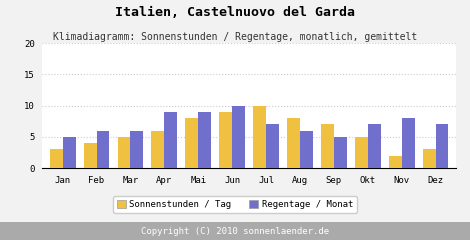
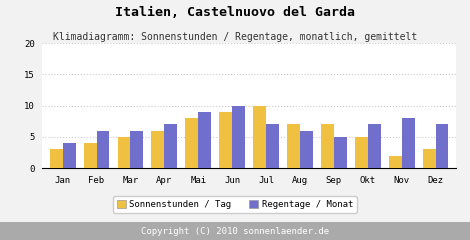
Regentage / Monat/Jan: 5 -> 4
Regentage / Monat/Apr: 9 -> 7
Sonnenstunden / Tag/Aug: 8 -> 7
